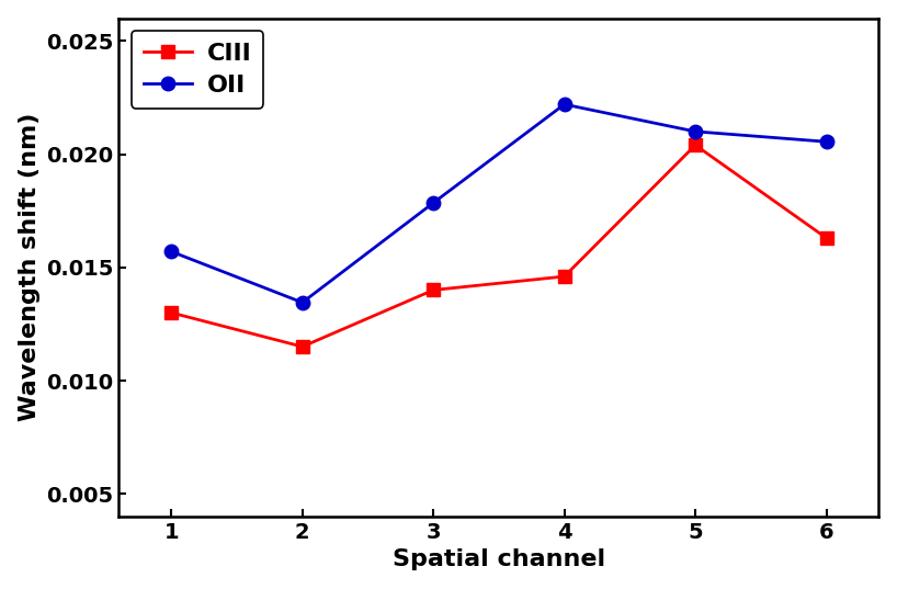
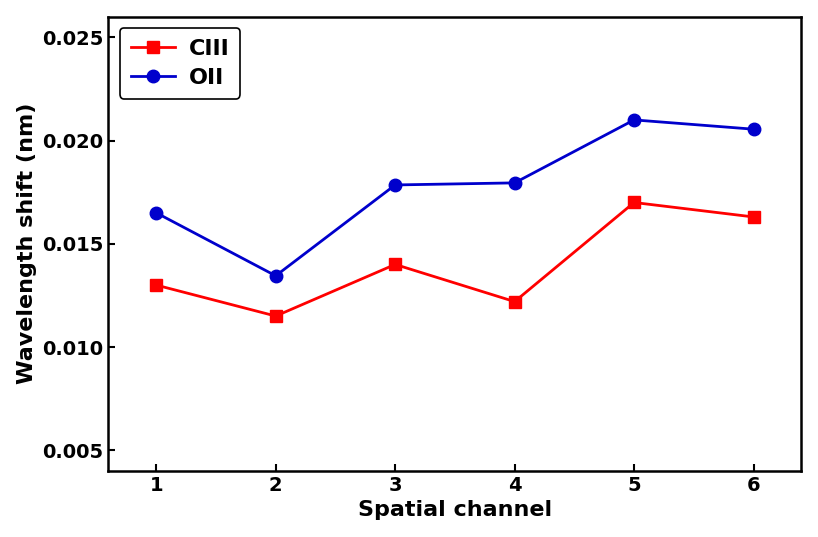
OII/1: 0.01570 -> 0.01650
CIII/4: 0.0146 -> 0.0122
OII/4: 0.02220 -> 0.01795
CIII/5: 0.0204 -> 0.0170
